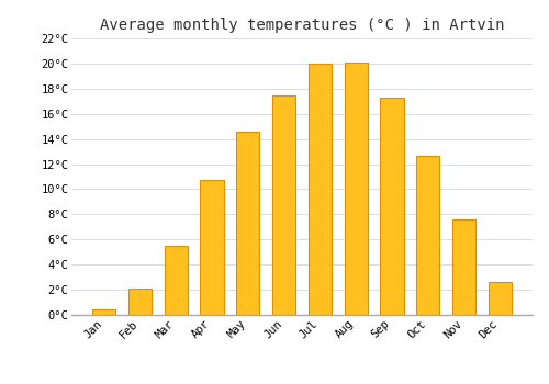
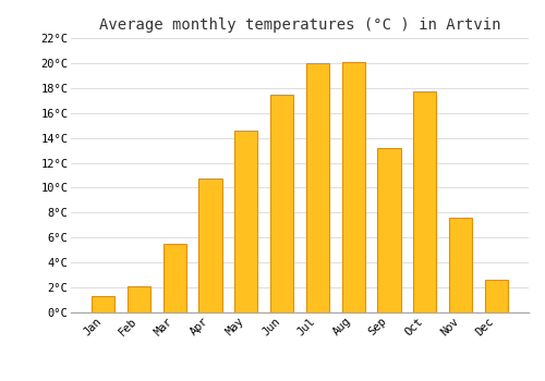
Jan: 0.4°C -> 1.3°C
Sep: 17.3°C -> 13.2°C
Oct: 12.7°C -> 17.7°C
